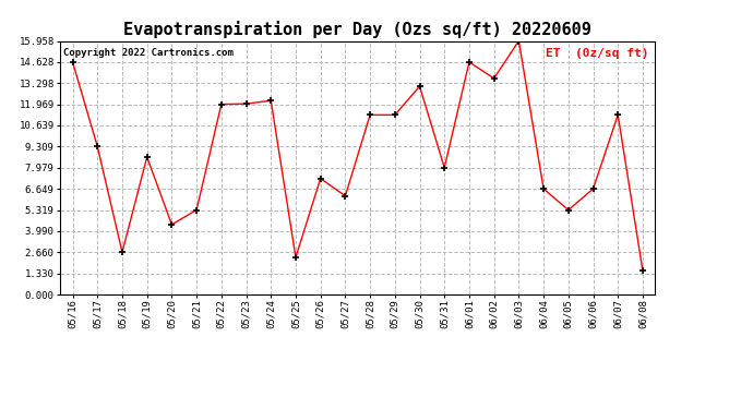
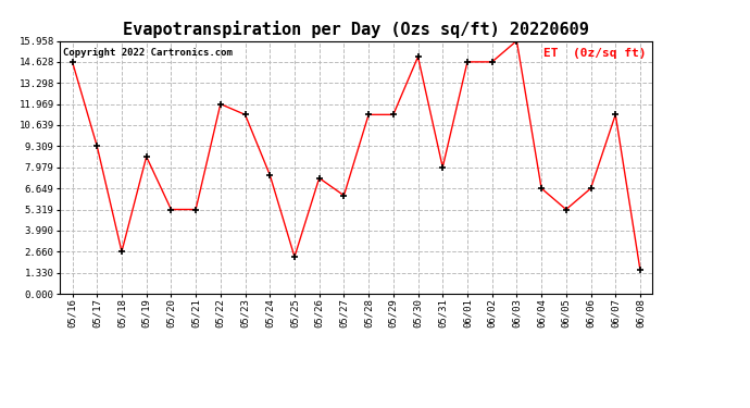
05/20: 4.4 -> 5.3
05/23: 12.0 -> 11.3
05/24: 12.2 -> 7.5
05/30: 13.1 -> 14.9
06/02: 13.6 -> 14.6
